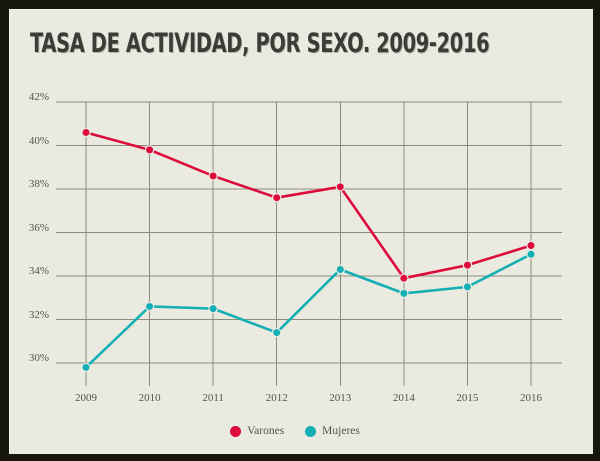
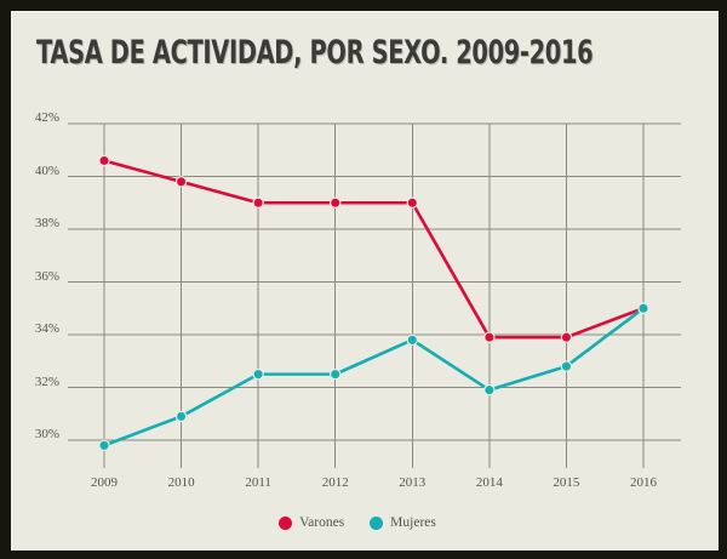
Mujeres/2010: 32.6% -> 30.9%
Varones/2011: 38.6% -> 39.0%
Varones/2012: 37.6% -> 39.0%
Mujeres/2012: 31.4% -> 32.5%
Varones/2013: 38.1% -> 39.0%
Mujeres/2013: 34.3% -> 33.8%
Mujeres/2014: 33.2% -> 31.9%
Varones/2015: 34.5% -> 33.9%
Mujeres/2015: 33.5% -> 32.8%
Varones/2016: 35.4% -> 35.0%
